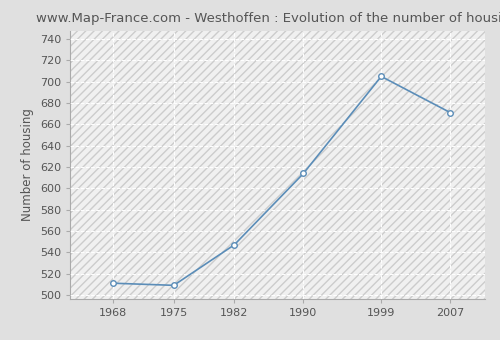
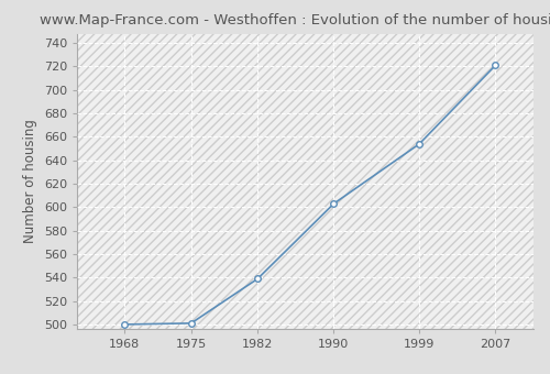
1968: 511 -> 500
1975: 509 -> 501
1982: 547 -> 539
1990: 614 -> 603
1999: 705 -> 654
2007: 671 -> 721
